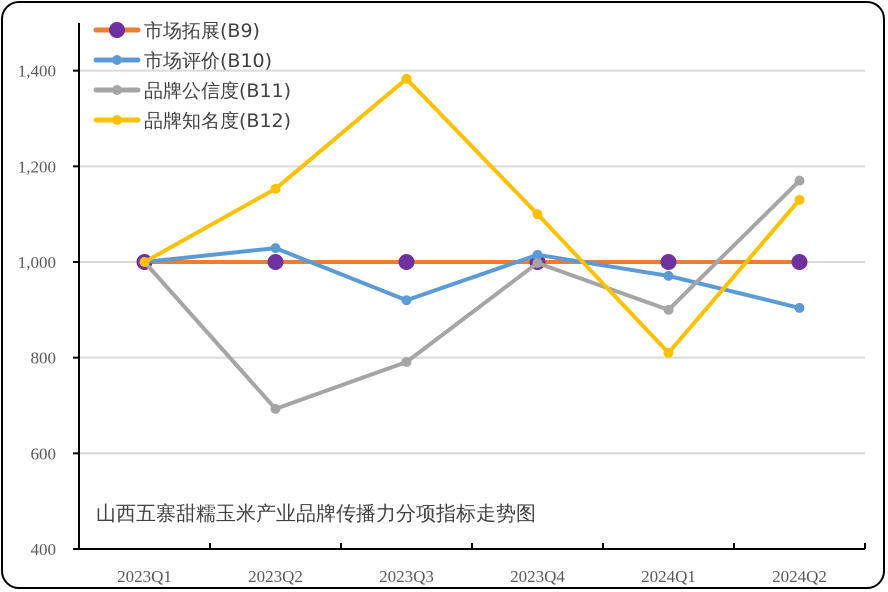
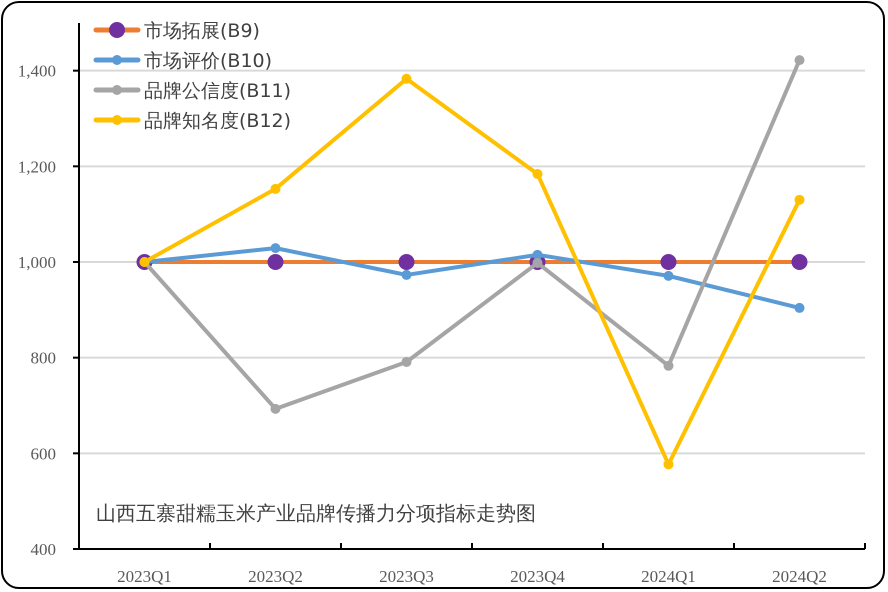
市场评价(B10)/2023Q3: 920 -> 970
品牌知名度(B12)/2023Q4: 1100 -> 1180
品牌公信度(B11)/2024Q1: 900 -> 780
品牌知名度(B12)/2024Q1: 810 -> 580
品牌公信度(B11)/2024Q2: 1170 -> 1420
